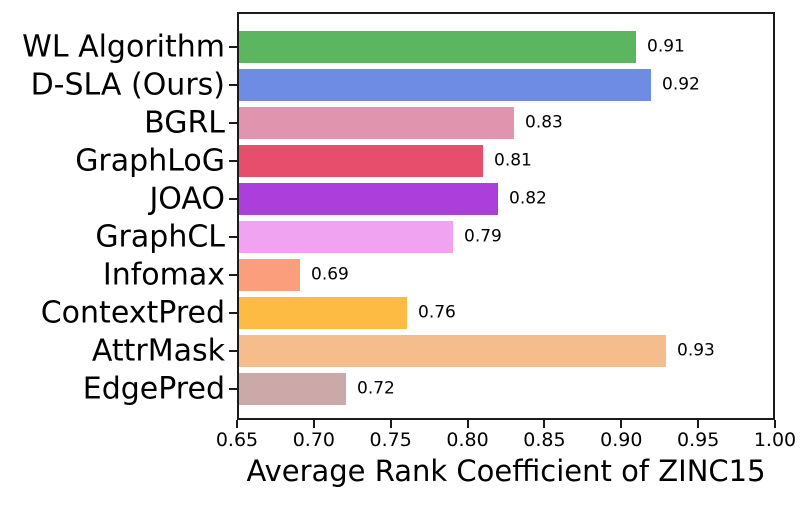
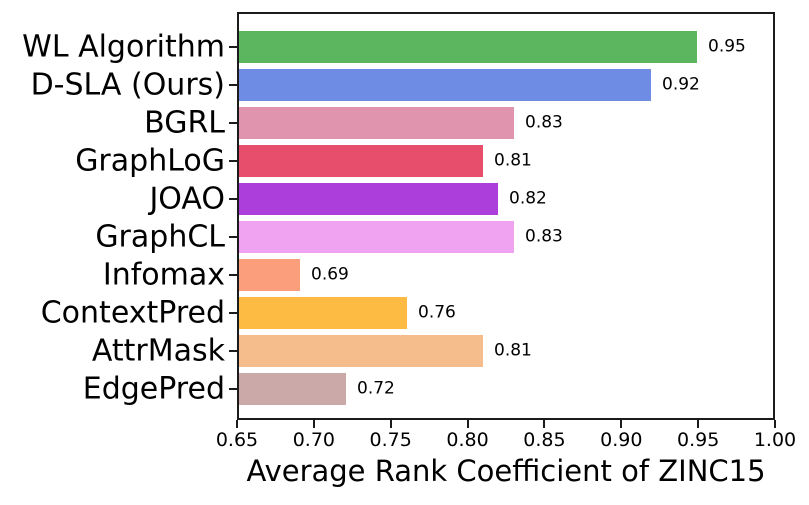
WL Algorithm: 0.91 -> 0.95
GraphCL: 0.79 -> 0.83
AttrMask: 0.93 -> 0.81
